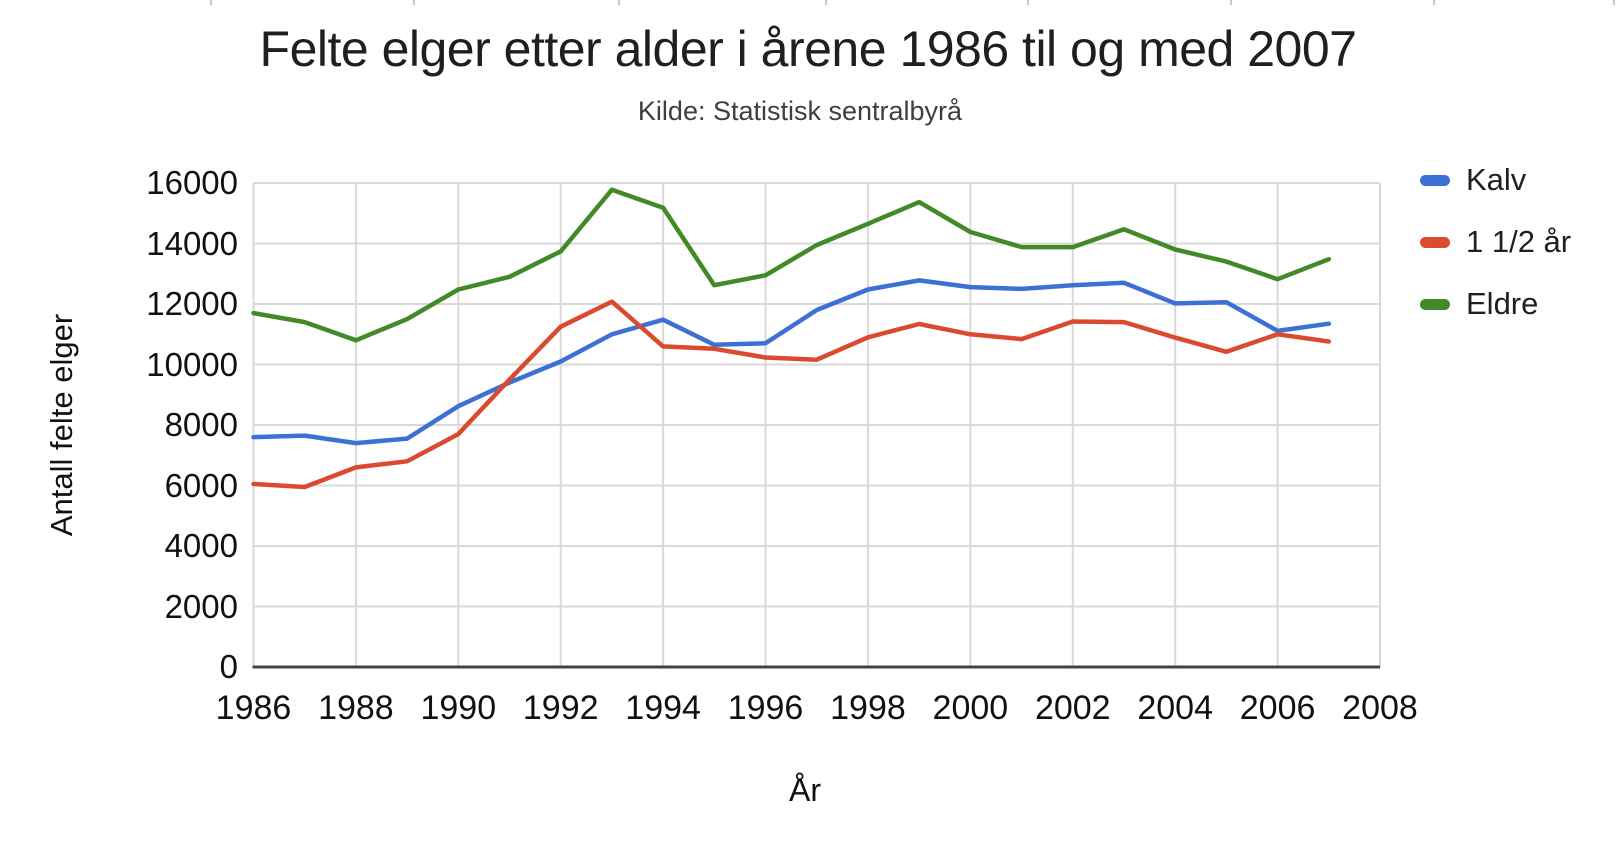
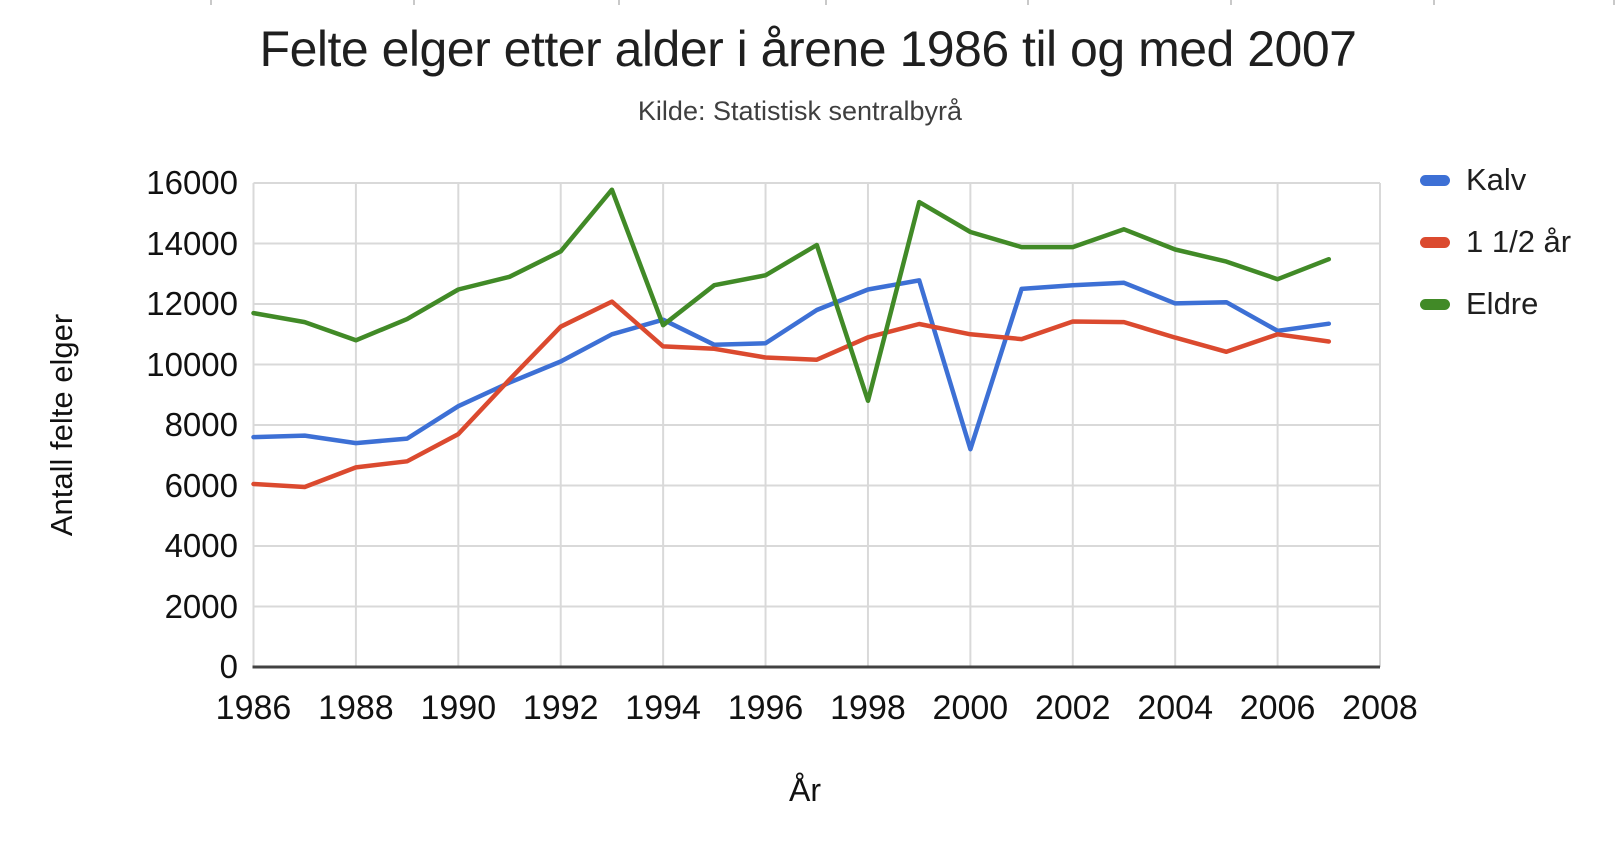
Eldre/1994: 15200 -> 11300
Eldre/1998: 14600 -> 8800
Kalv/2000: 12600 -> 7200
